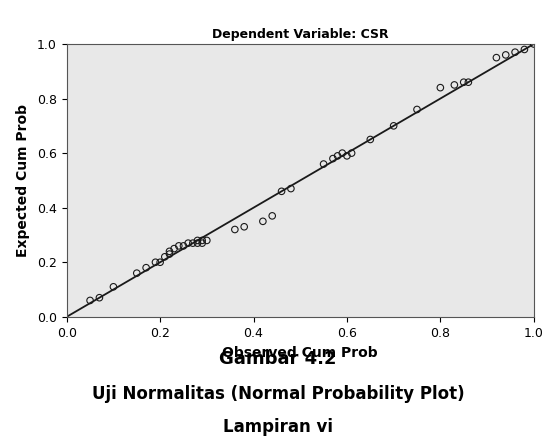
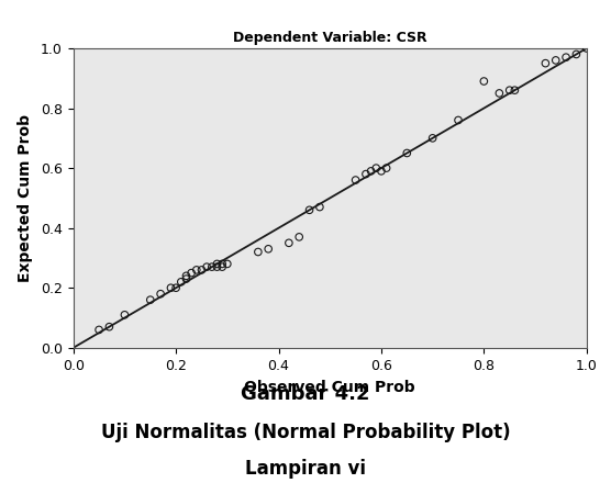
0.8: 0.84 -> 0.89
